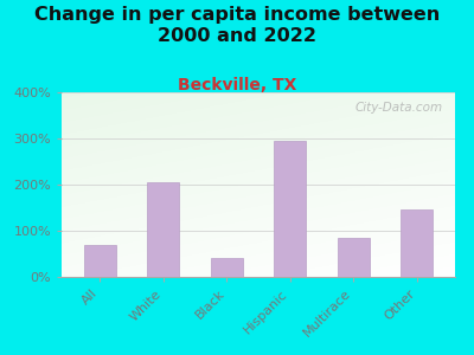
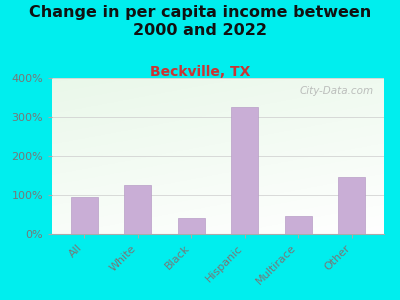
All: 70% -> 95%
White: 205% -> 125%
Hispanic: 295% -> 325%
Multirace: 85% -> 47%
